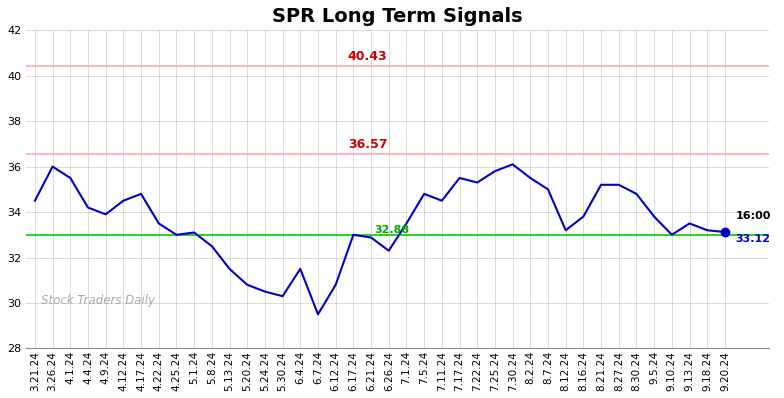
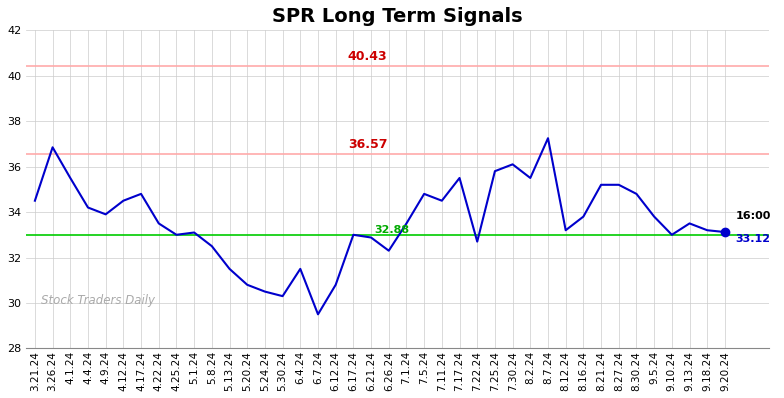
3.26.24: 36.00 -> 36.85
7.22.24: 35.30 -> 32.70
8.7.24: 35.00 -> 37.25
